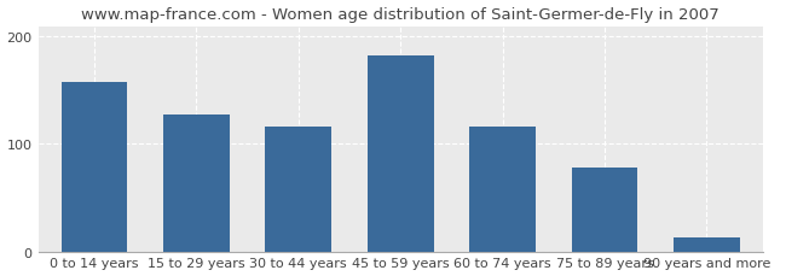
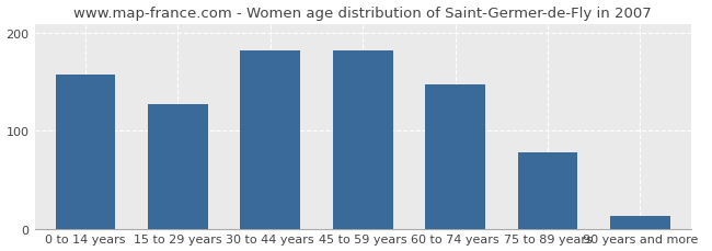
30 to 44 years: 116 -> 183
60 to 74 years: 116 -> 148
